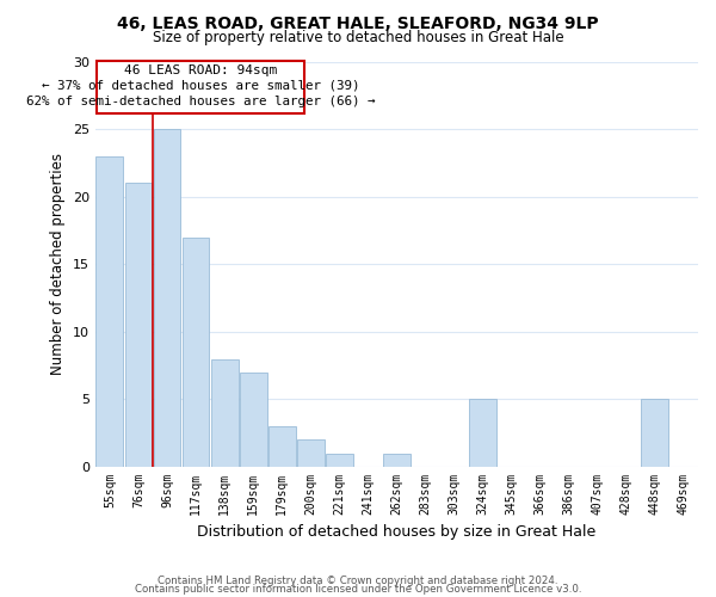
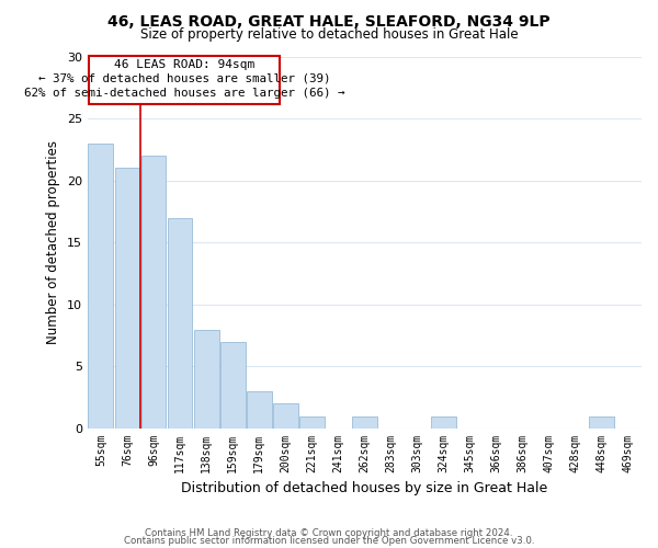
96sqm: 25 -> 22
324sqm: 5 -> 1
448sqm: 5 -> 1
